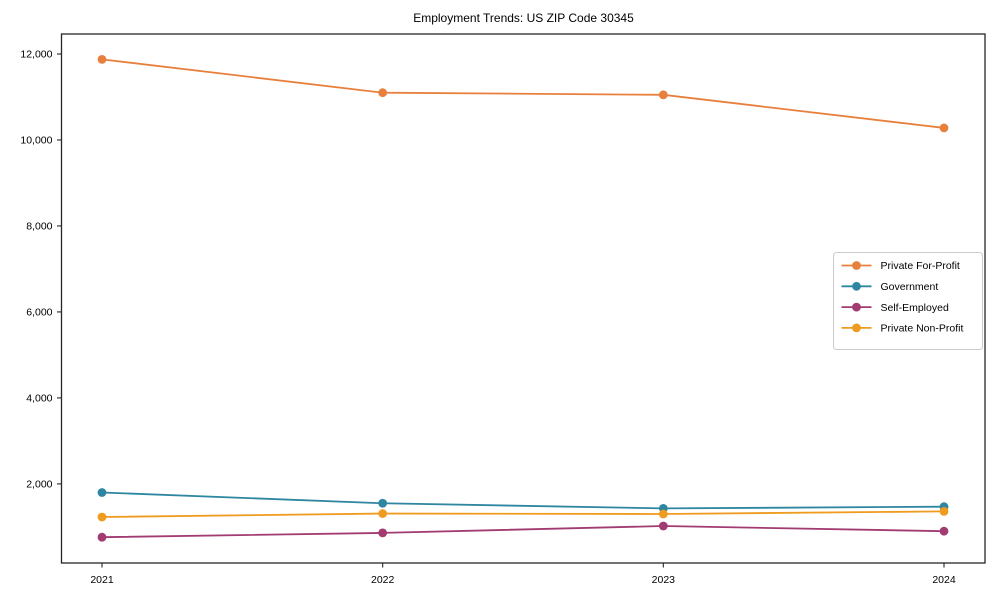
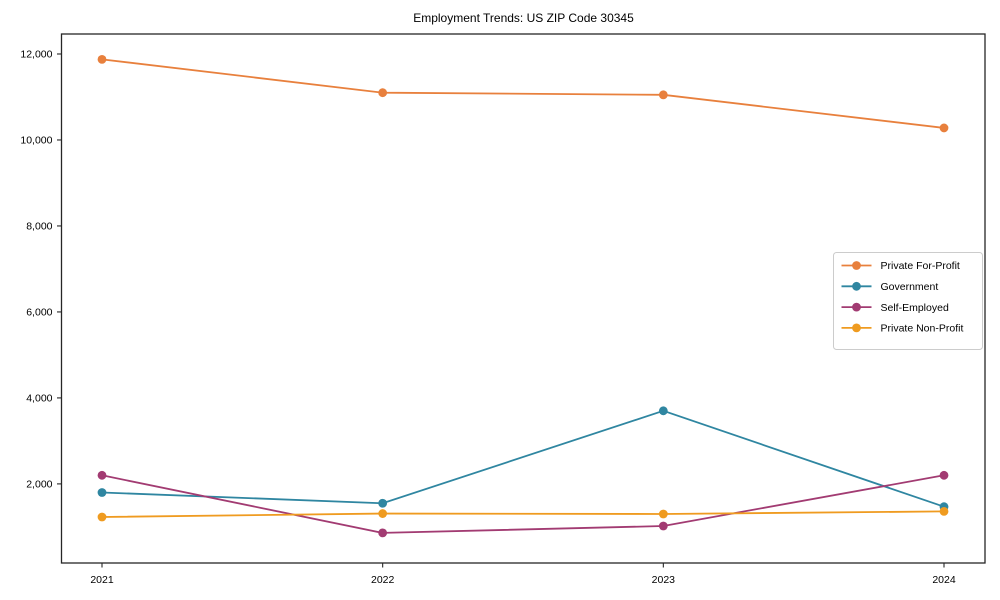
Self-Employed/2021: 800 -> 2200
Government/2023: 1400 -> 3700
Self-Employed/2024: 900 -> 2200
